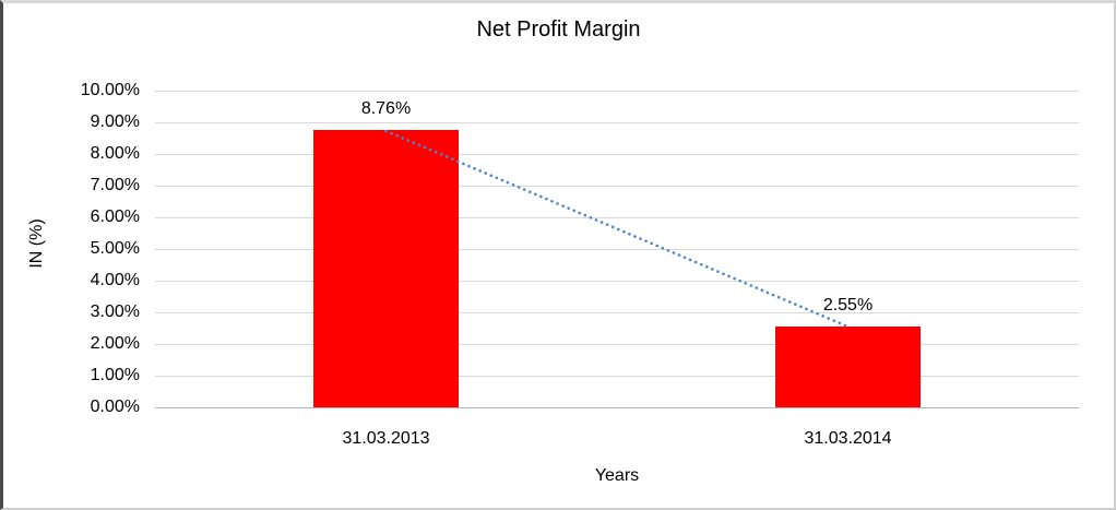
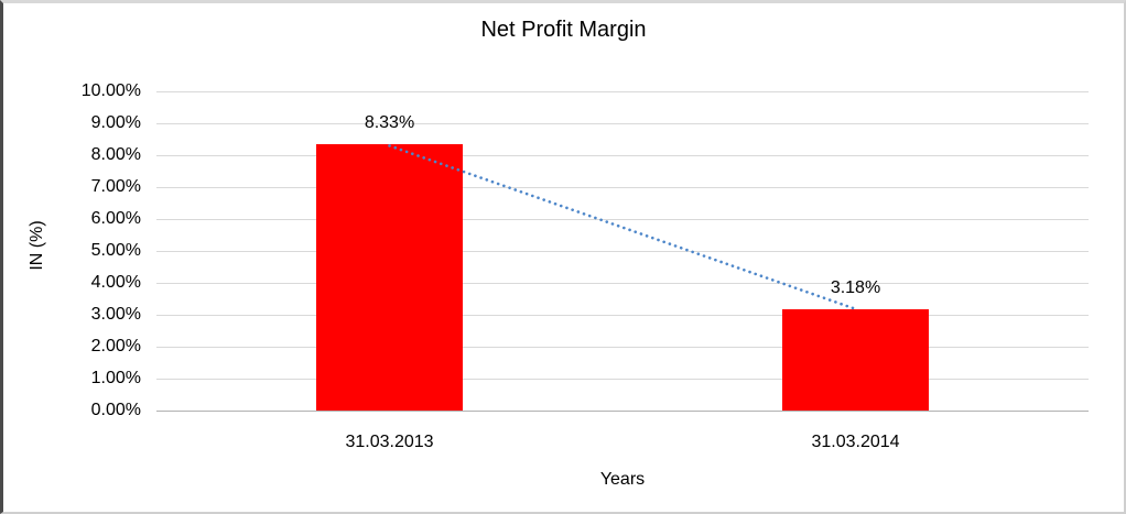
31.03.2013: 8.76% -> 8.33%
31.03.2014: 2.55% -> 3.18%
